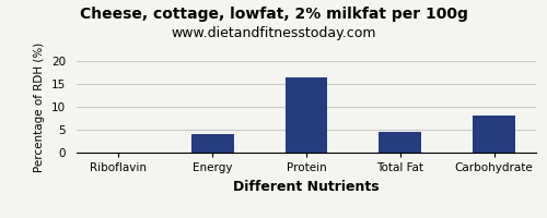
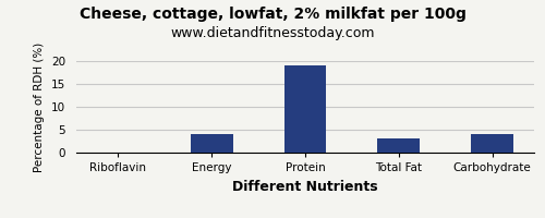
Protein: 16.5 -> 19.1
Total Fat: 4.5 -> 3.2
Carbohydrate: 8.0 -> 4.0
